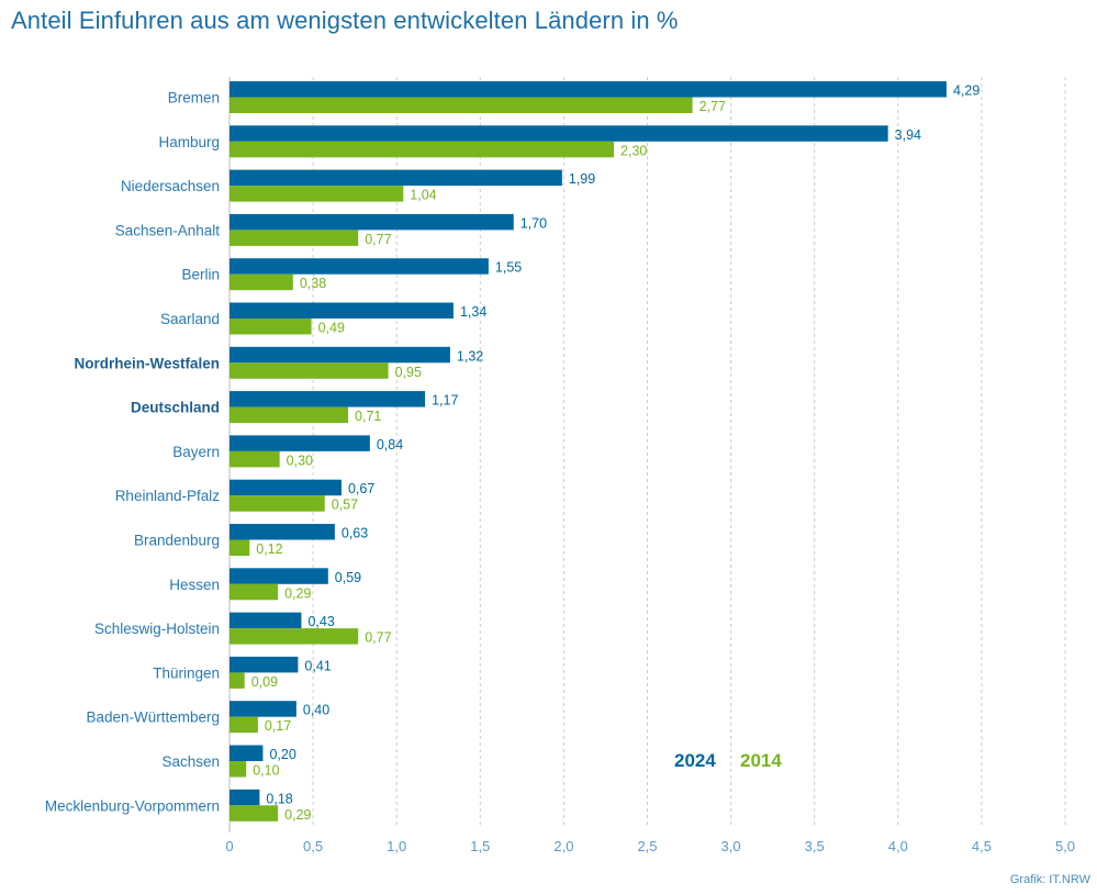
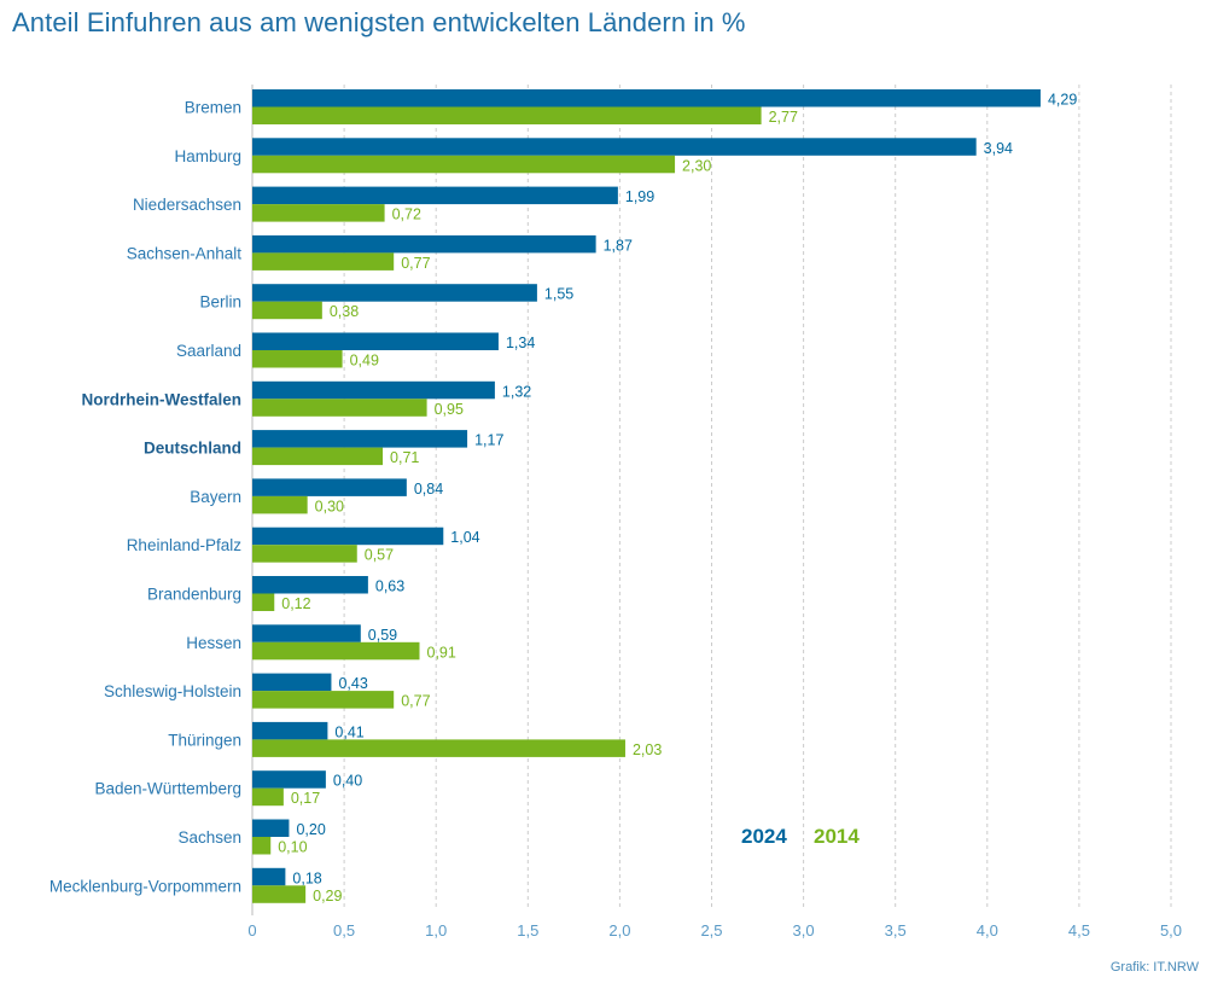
2014/Niedersachsen: 1,04 -> 0,72
2024/Sachsen-Anhalt: 1,70 -> 1,87
2024/Rheinland-Pfalz: 0,67 -> 1,04
2014/Hessen: 0,29 -> 0,91
2014/Thüringen: 0,09 -> 2,03
